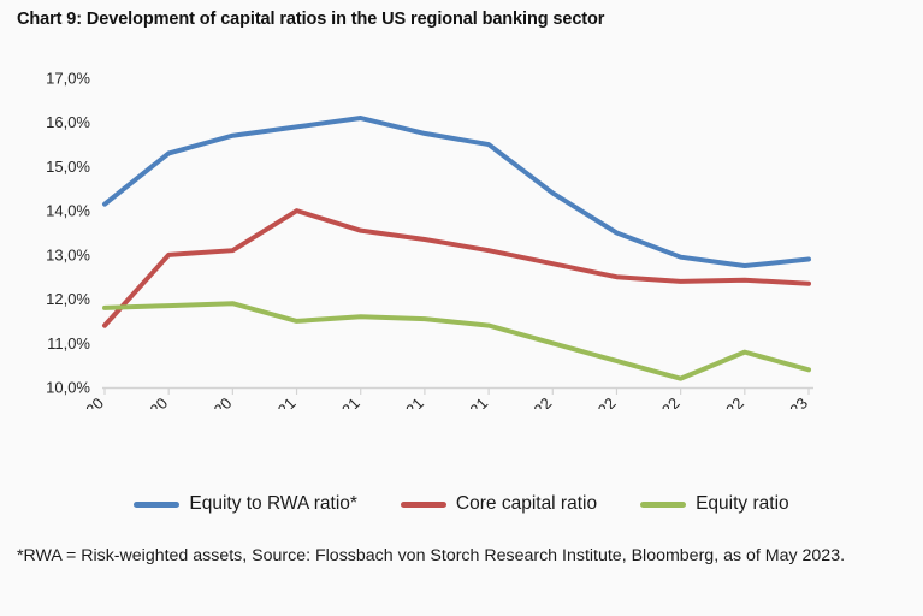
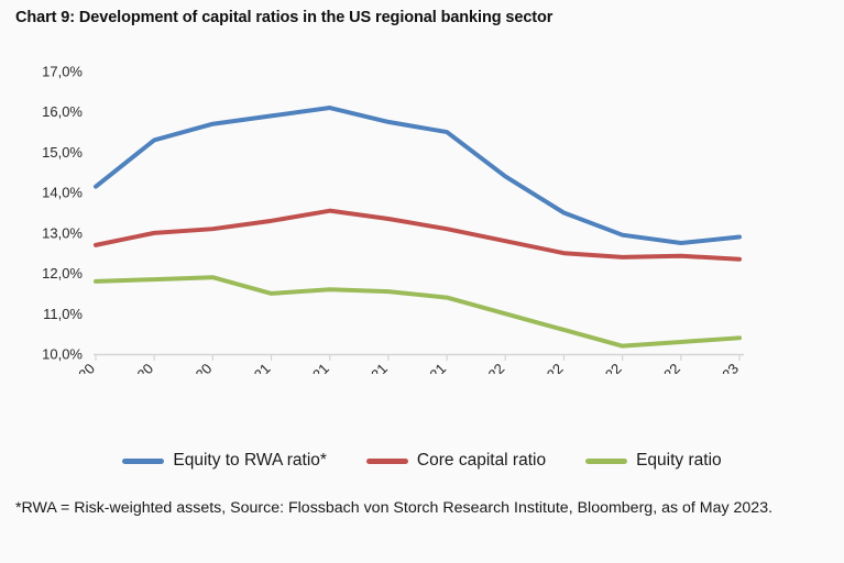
Core capital ratio/06.2020: 11,4% -> 12,7%
Core capital ratio/03.2021: 14,0% -> 13,3%
Equity ratio/12.2022: 10,8% -> 10,3%
